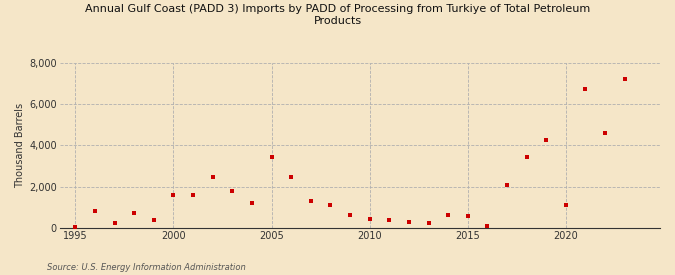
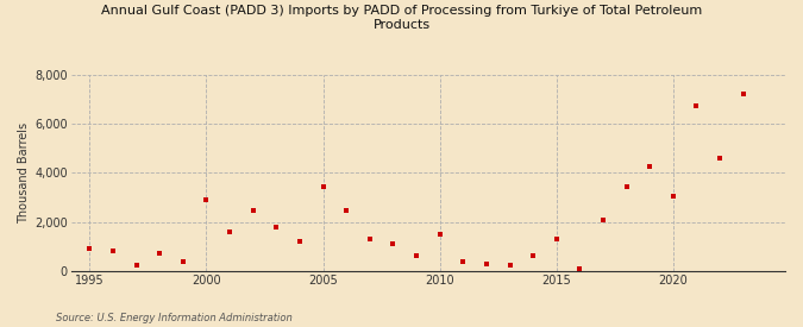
1995: 50 -> 900
2000: 1,600 -> 2,900
2010: 450 -> 1,500
2015: 580 -> 1,300
2020: 1,100 -> 3,050
